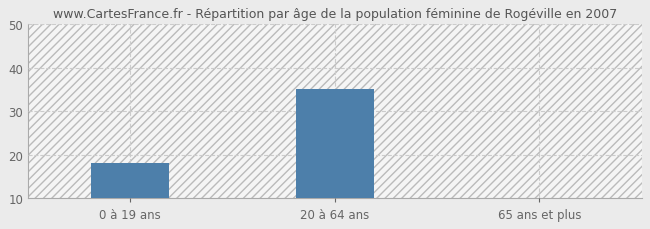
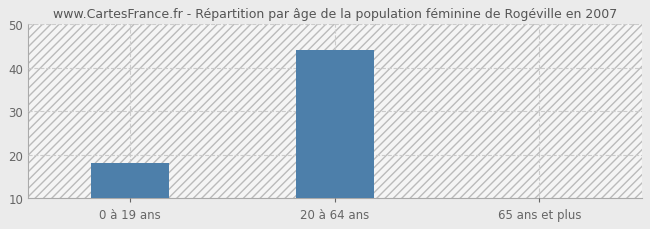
20 à 64 ans: 35 -> 44
